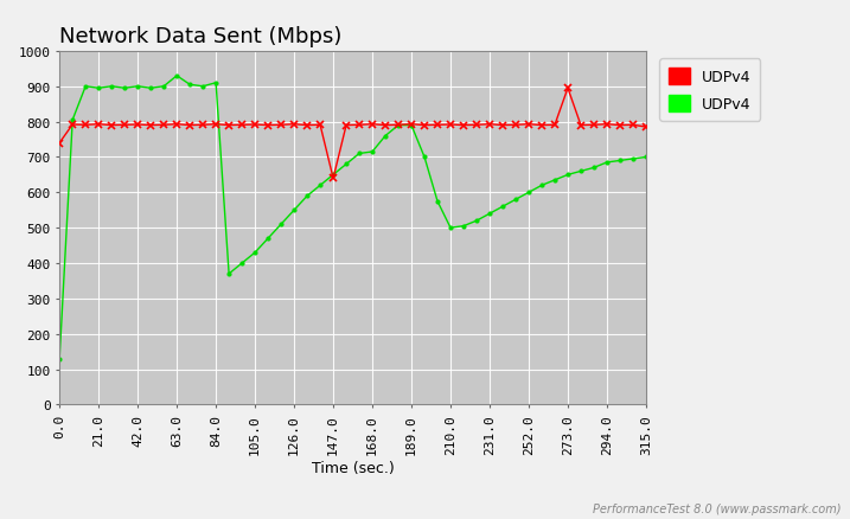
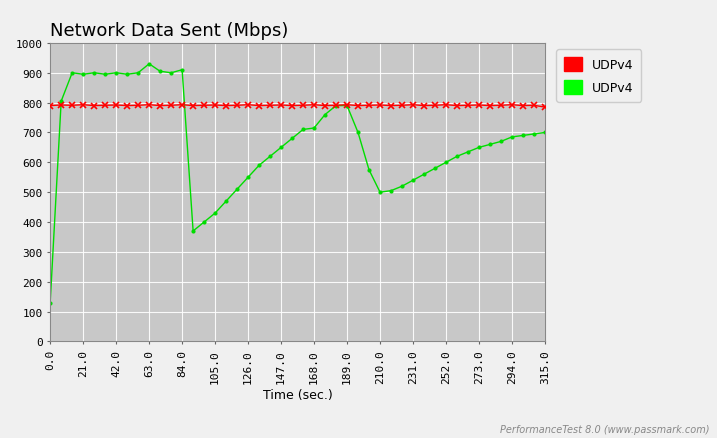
UDPv4/0.0: 740 -> 790
UDPv4/147.0: 640 -> 792
UDPv4/273.0: 895 -> 792
